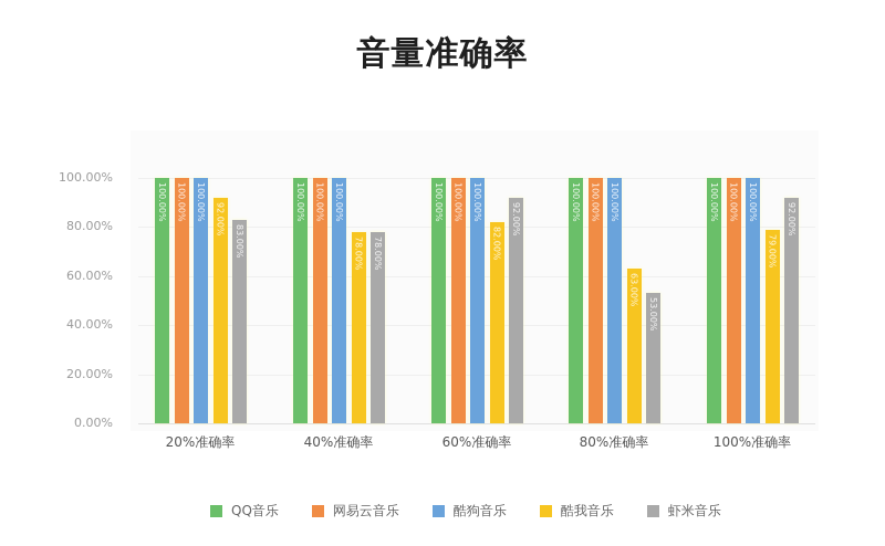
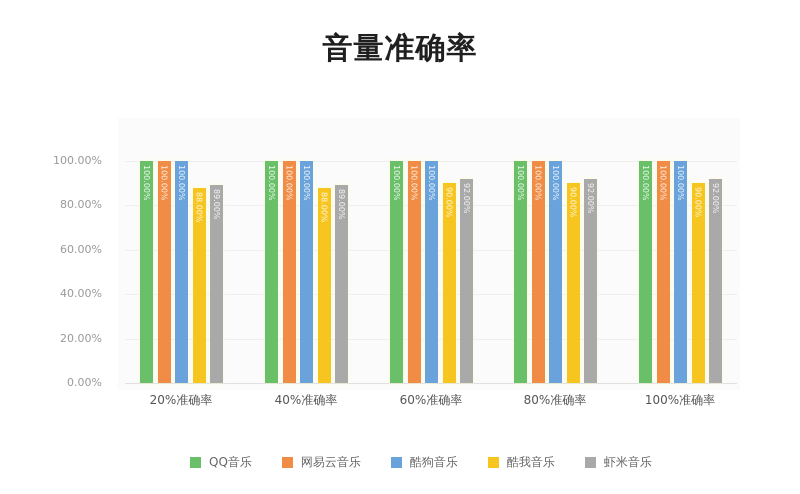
酷我音乐/20%准确率: 92.00% -> 88.00%
虾米音乐/20%准确率: 83.00% -> 89.00%
酷我音乐/40%准确率: 78.00% -> 88.00%
虾米音乐/40%准确率: 78.00% -> 89.00%
酷我音乐/60%准确率: 82.00% -> 90.00%
酷我音乐/80%准确率: 63.00% -> 90.00%
虾米音乐/80%准确率: 53.00% -> 92.00%
酷我音乐/100%准确率: 79.00% -> 90.00%
